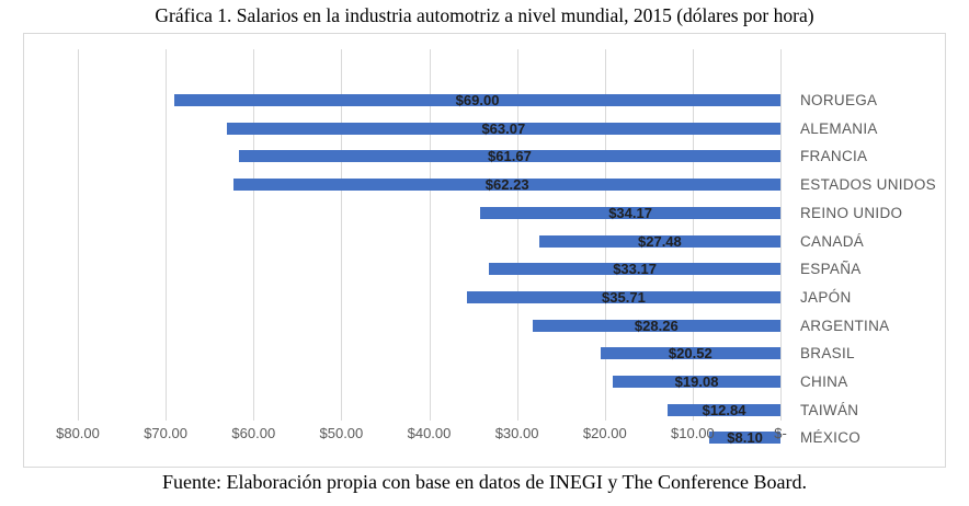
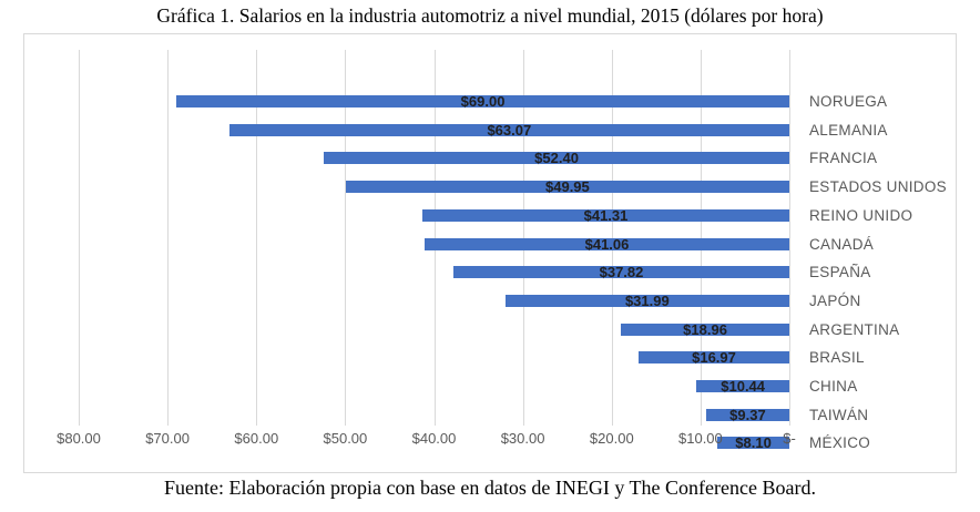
FRANCIA: $61.67 -> $52.40
ESTADOS UNIDOS: $62.23 -> $49.95
REINO UNIDO: $34.17 -> $41.31
CANADÁ: $27.48 -> $41.06
ESPAÑA: $33.17 -> $37.82
JAPÓN: $35.71 -> $31.99
ARGENTINA: $28.26 -> $18.96
BRASIL: $20.52 -> $16.97
CHINA: $19.08 -> $10.44
TAIWÁN: $12.84 -> $9.37
